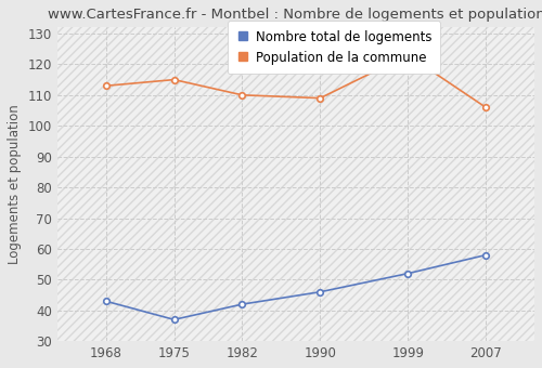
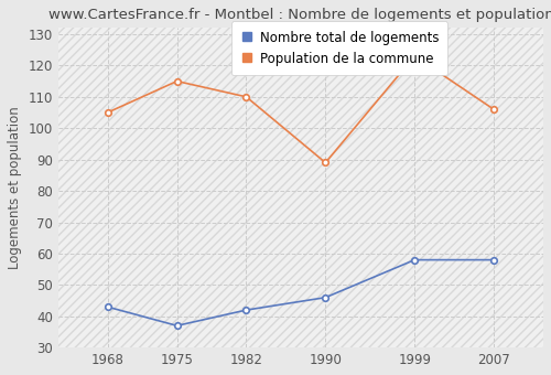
Population de la commune/1968: 113 -> 105
Population de la commune/1990: 109 -> 89
Nombre total de logements/1999: 52 -> 58
